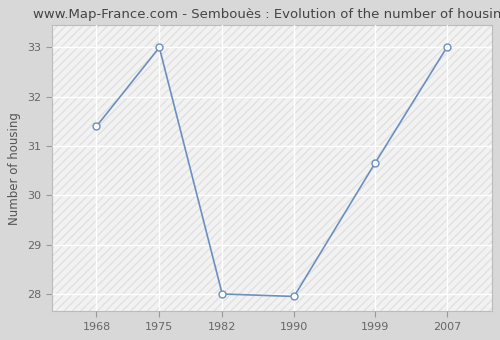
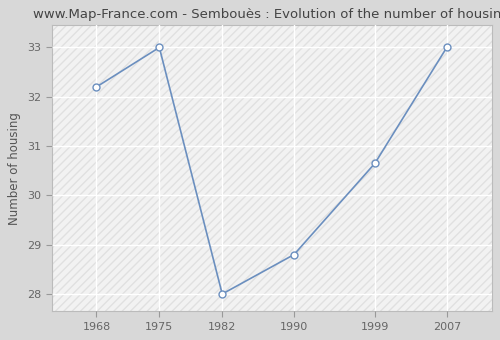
1968: 31.40 -> 32.20
1990: 27.95 -> 28.80
